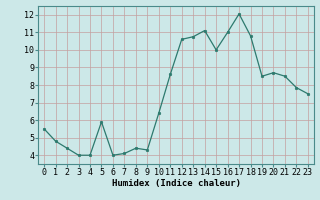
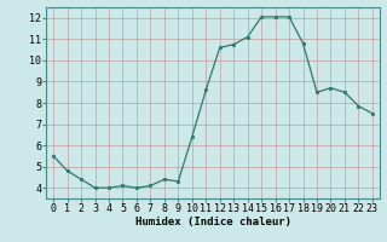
5: 5.9 -> 4.1
15: 10.0 -> 12.1
16: 11.0 -> 12.1
